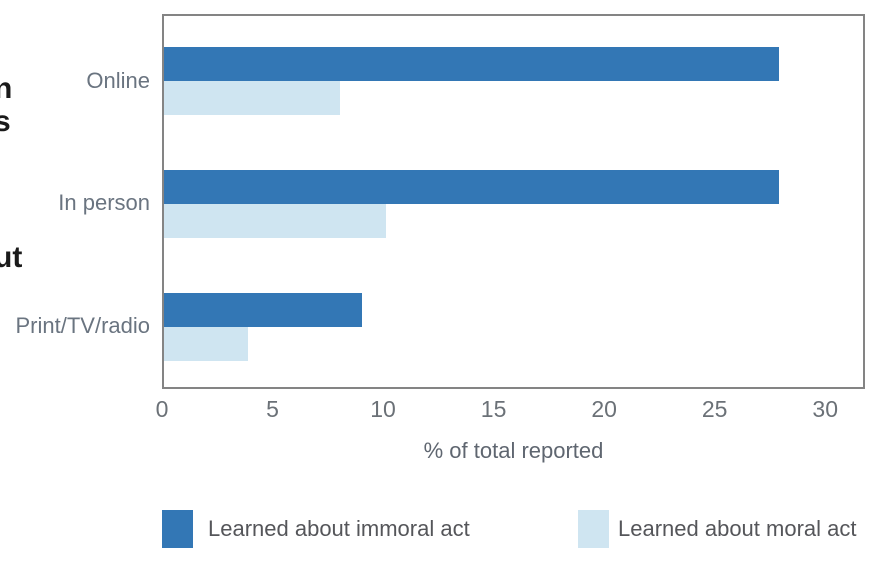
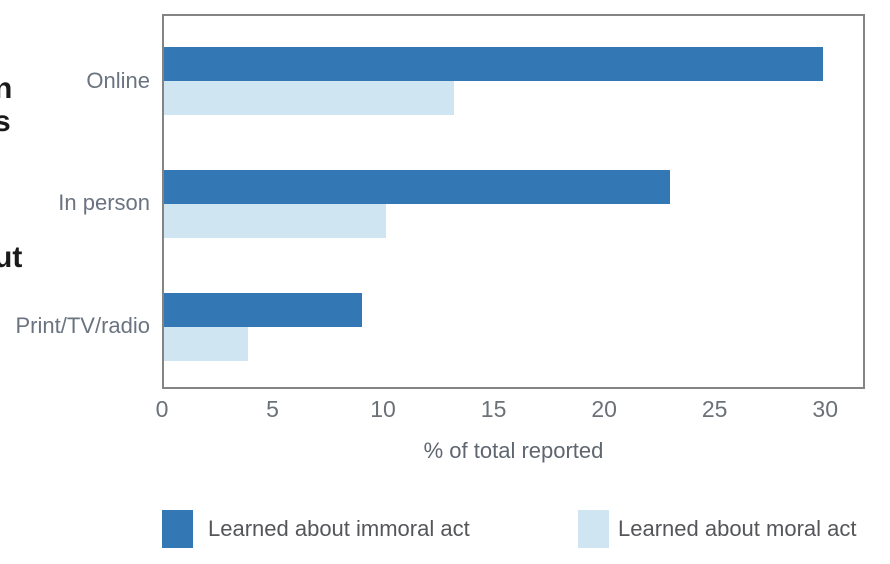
Learned about immoral act/Online: 28 -> 30
Learned about moral act/Online: 8.0 -> 13.2
Learned about immoral act/In person: 28 -> 23
